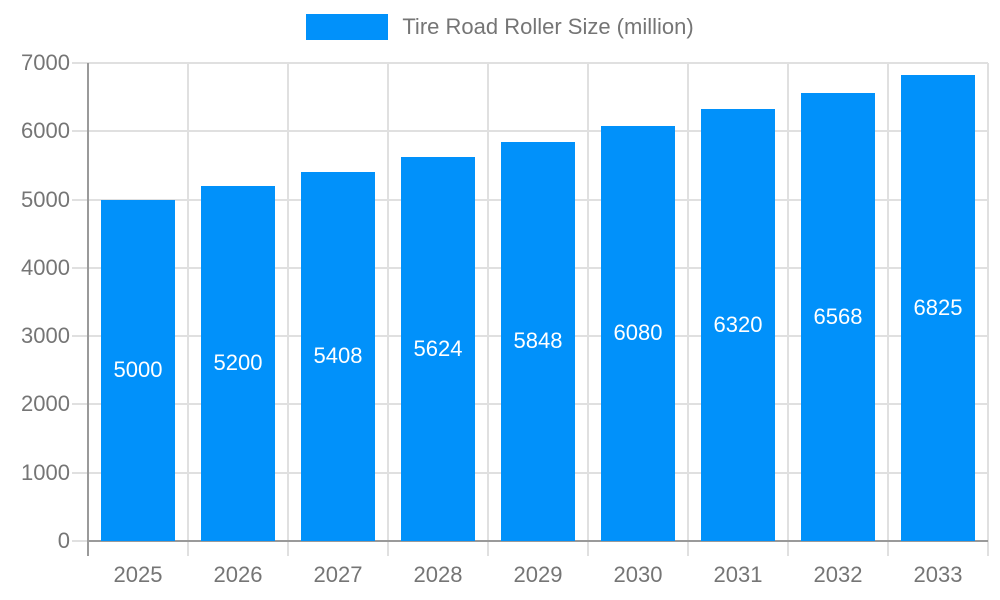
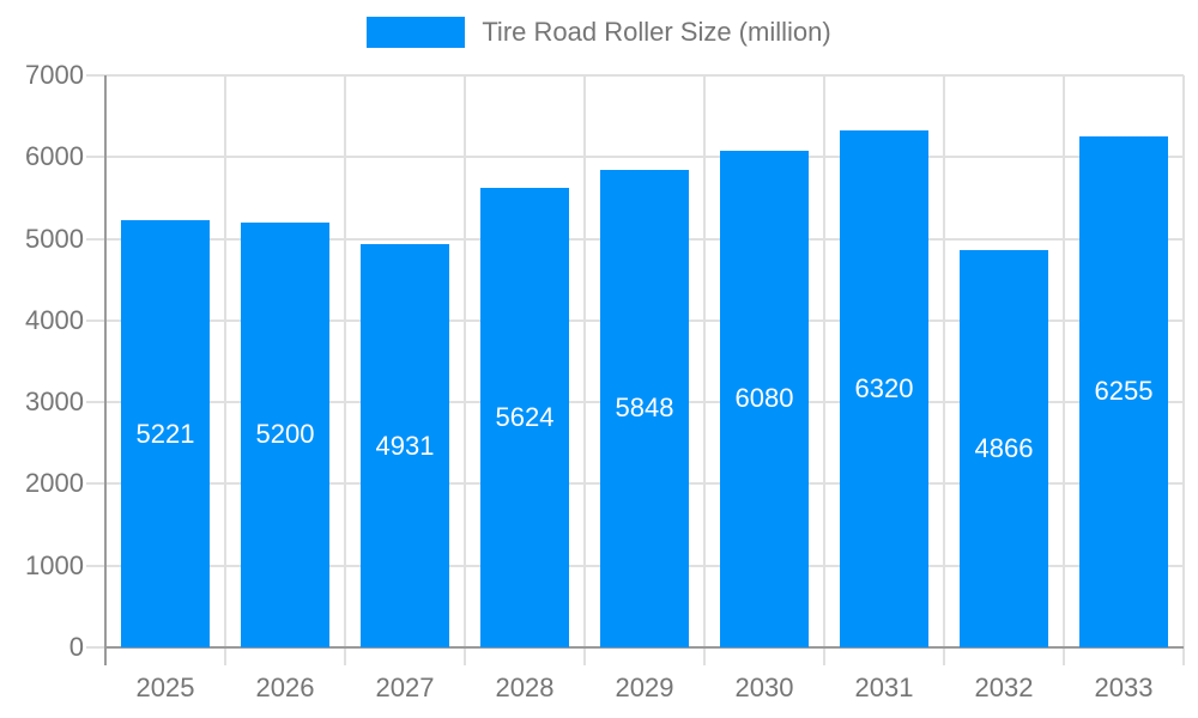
2025: 5000 -> 5221
2027: 5408 -> 4931
2032: 6568 -> 4866
2033: 6825 -> 6255
